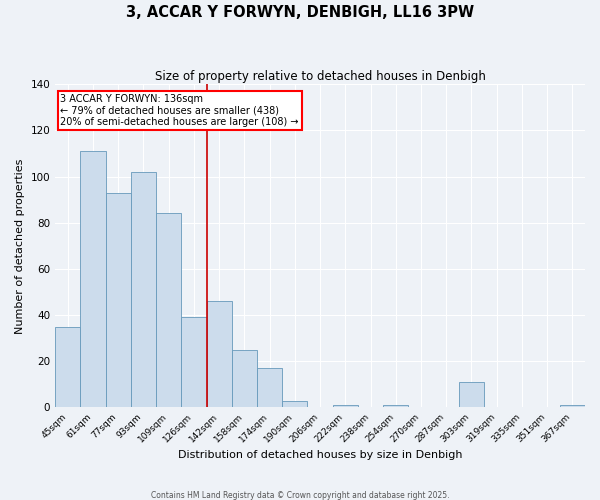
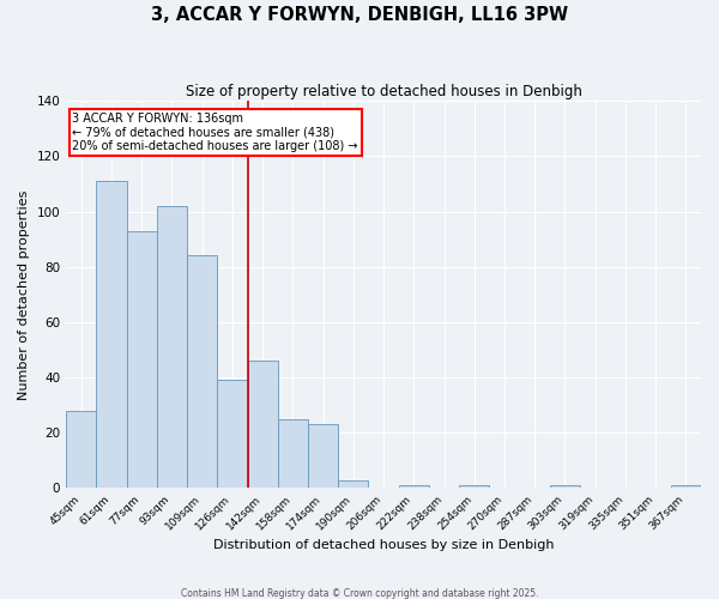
45sqm: 35 -> 28
174sqm: 17 -> 23
303sqm: 11 -> 1
